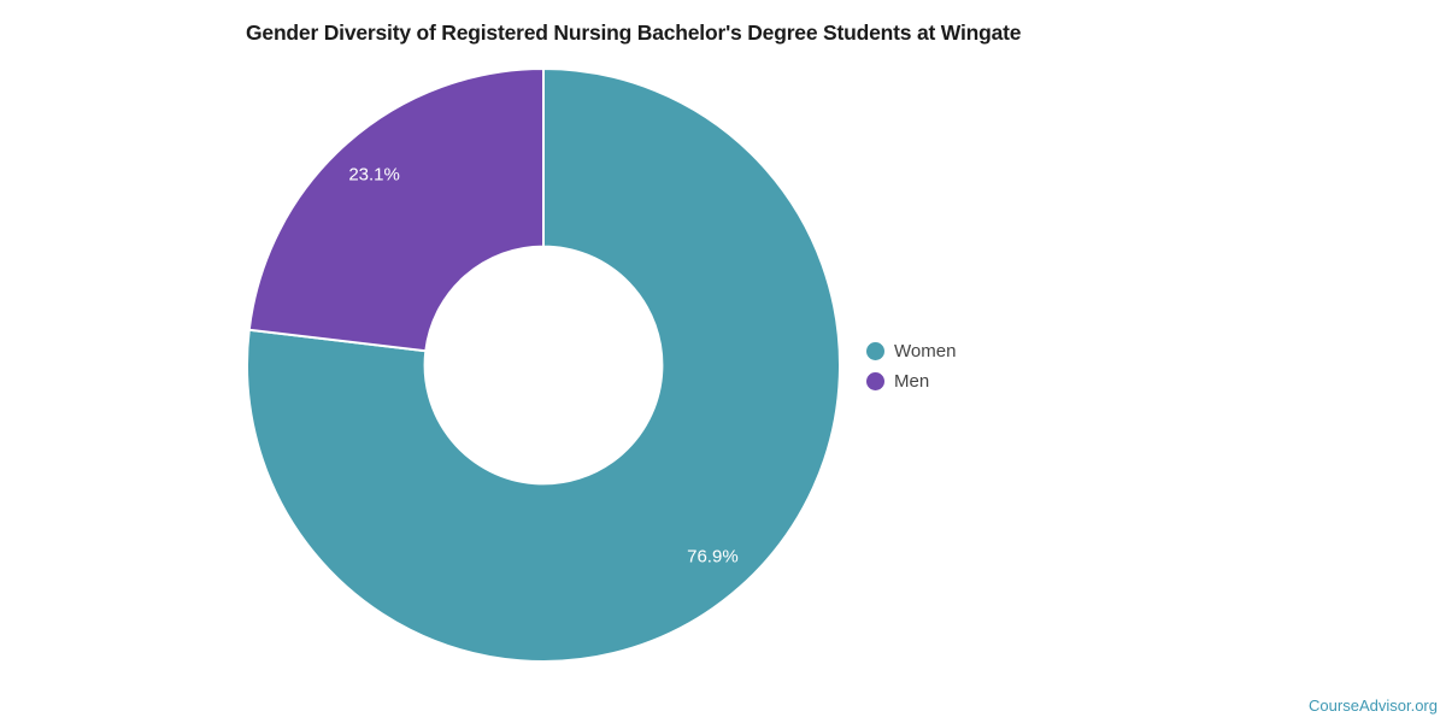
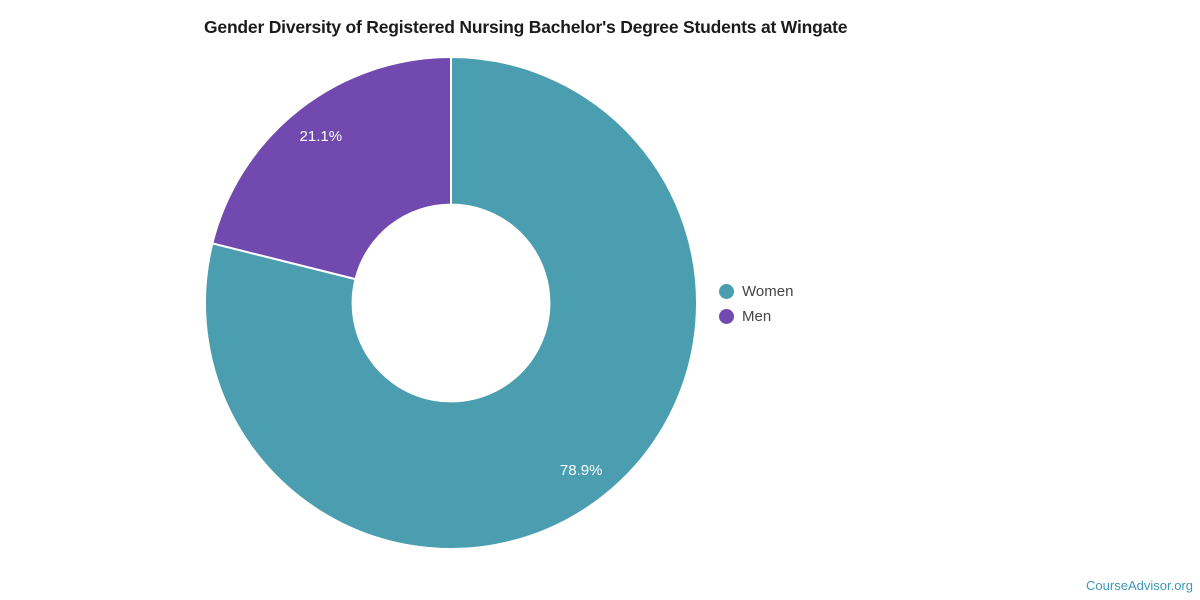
Women: 76.9% -> 78.9%
Men: 23.1% -> 21.1%
